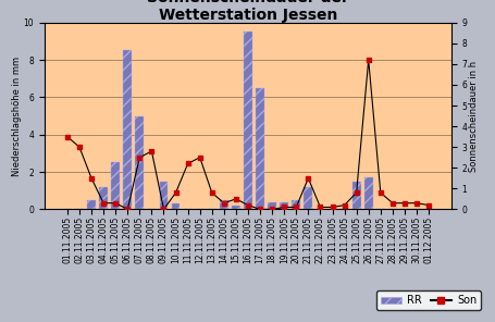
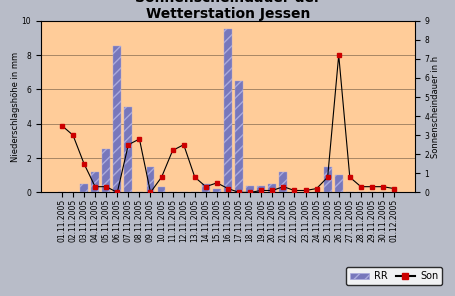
Son/21.11.2005: 1.5 -> 0.3
RR/26.11.2005: 1.7 -> 1.0
